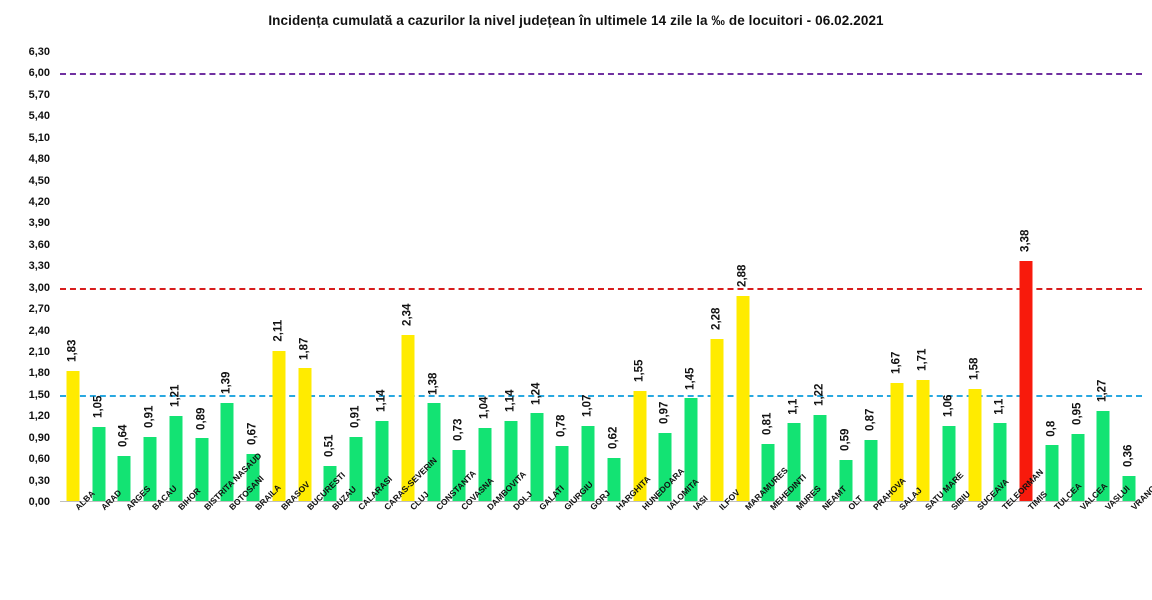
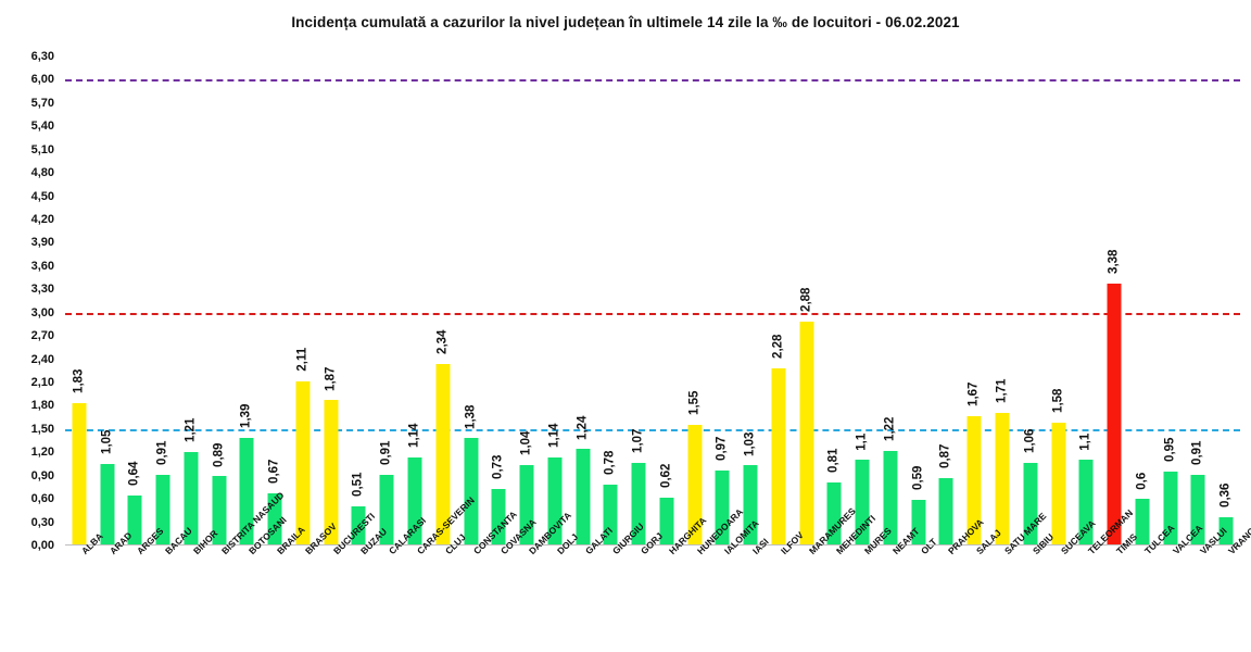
IASI: 1,45 -> 1,03
TULCEA: 0,8 -> 0,6
VASLUI: 1,27 -> 0,91
